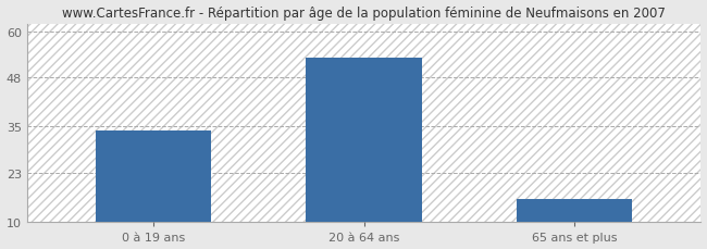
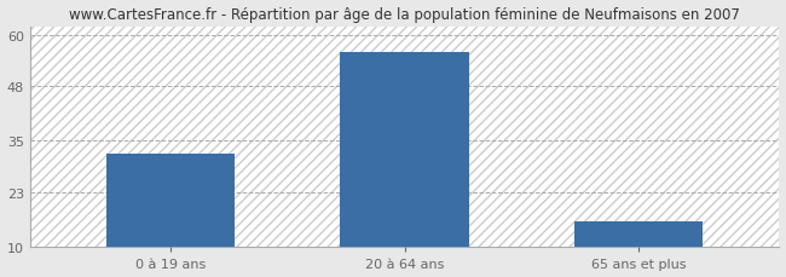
0 à 19 ans: 34 -> 32
20 à 64 ans: 53 -> 56
